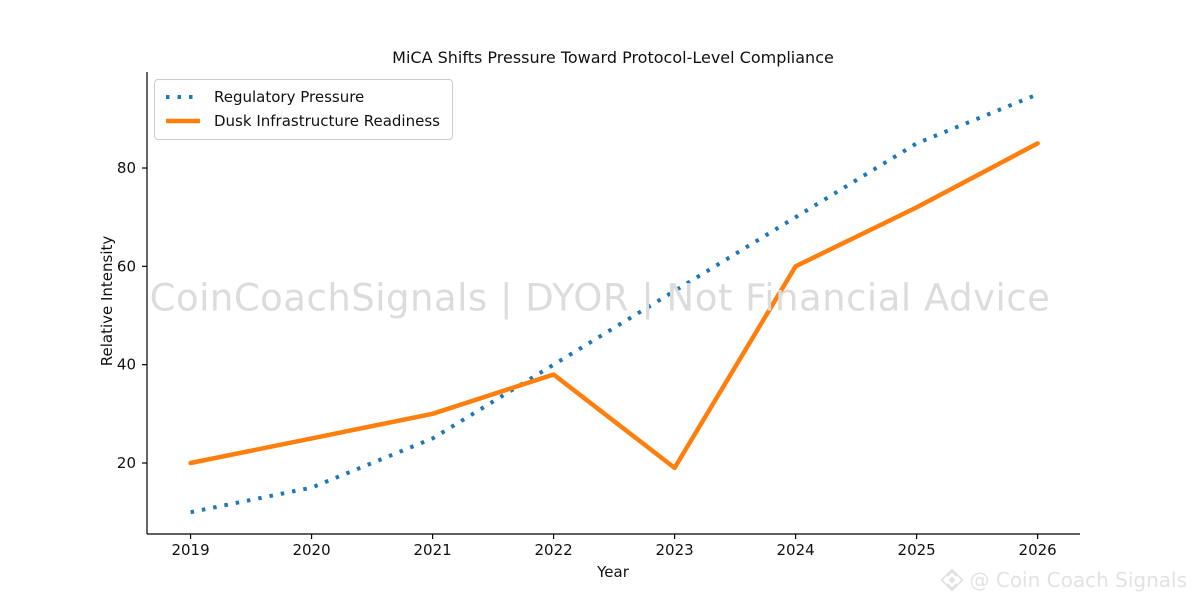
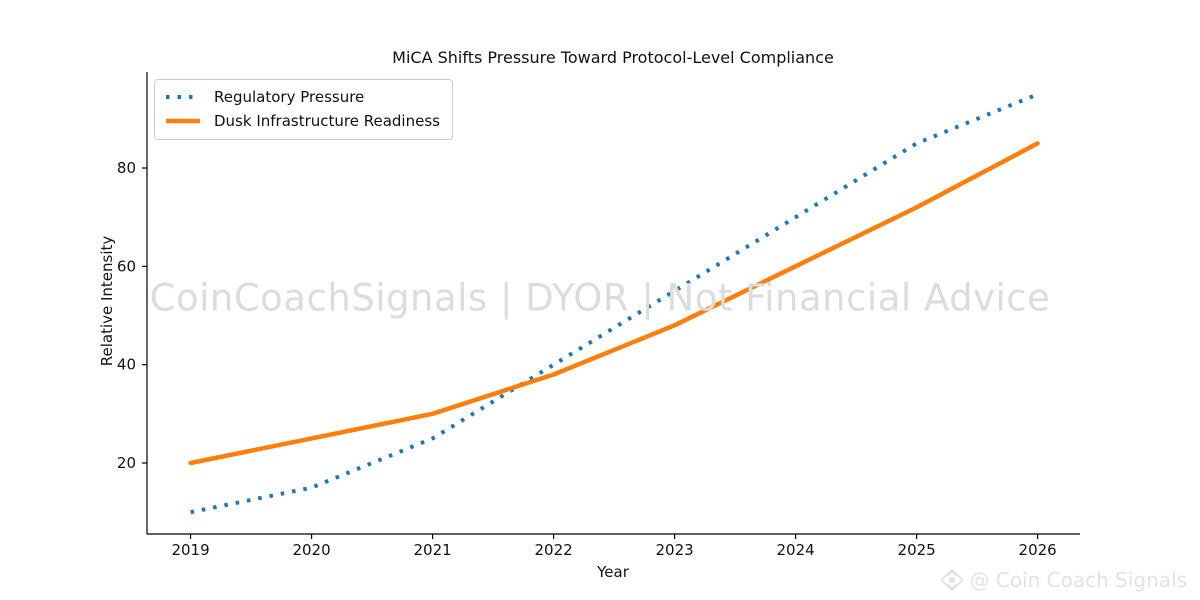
Dusk Infrastructure Readiness/2023: 19 -> 48
